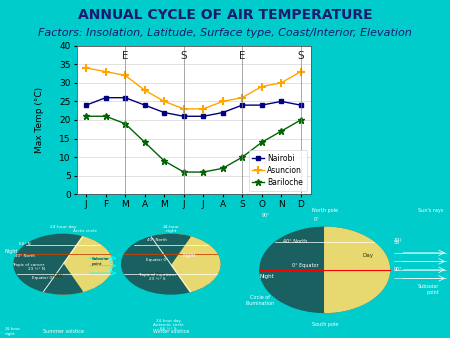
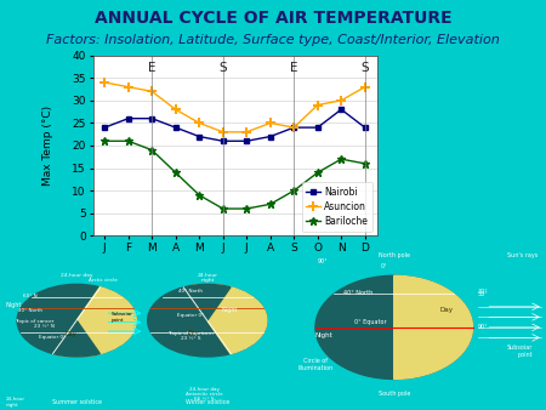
Asuncion/S: 26 -> 24
Nairobi/N: 25 -> 28
Bariloche/D: 20 -> 16
